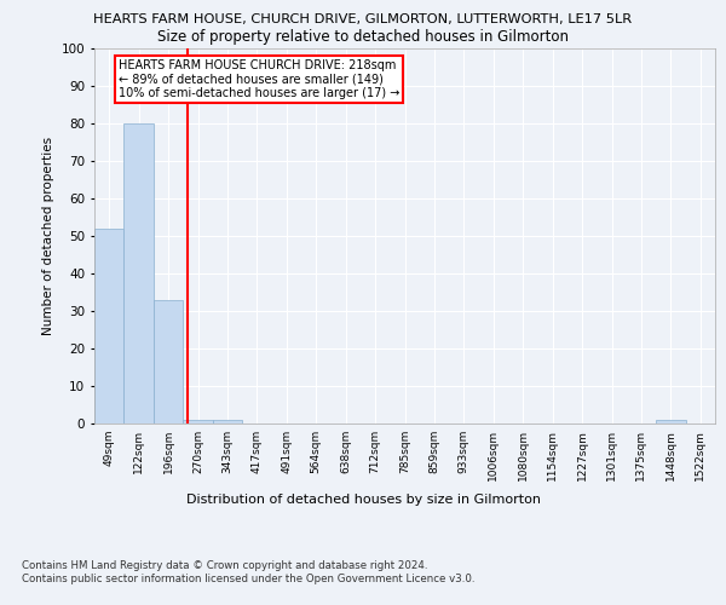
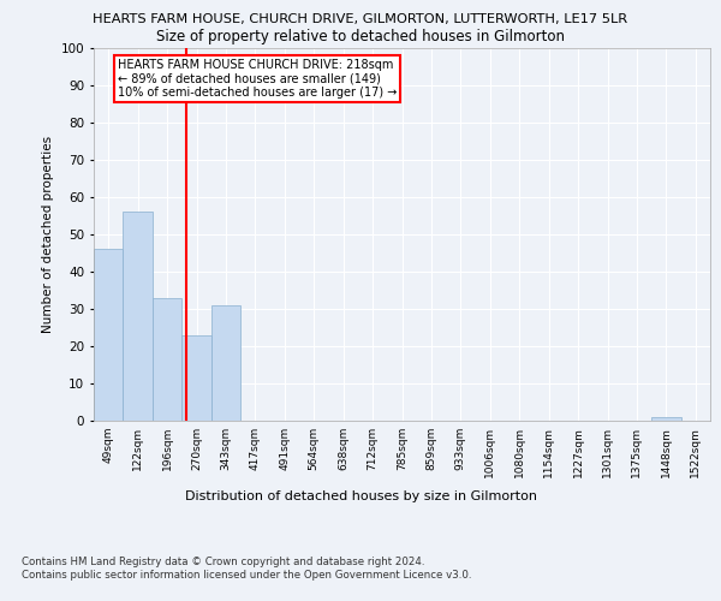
49sqm: 52 -> 46
122sqm: 80 -> 56
270sqm: 1 -> 23
343sqm: 1 -> 31
